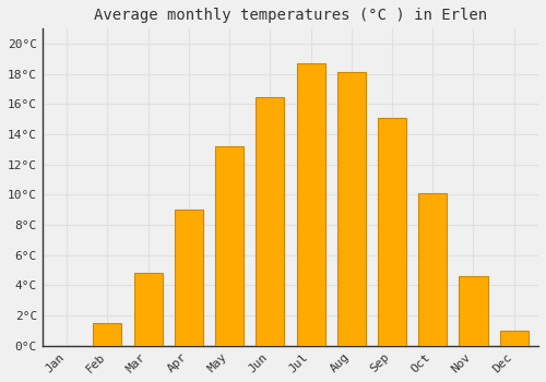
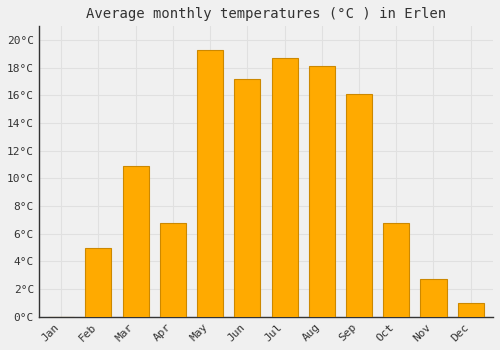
Feb: 1.5°C -> 5.0°C
Mar: 4.8°C -> 10.9°C
Apr: 9.0°C -> 6.8°C
May: 13.2°C -> 19.3°C
Jun: 16.5°C -> 17.2°C
Sep: 15.1°C -> 16.1°C
Oct: 10.1°C -> 6.8°C
Nov: 4.6°C -> 2.7°C
